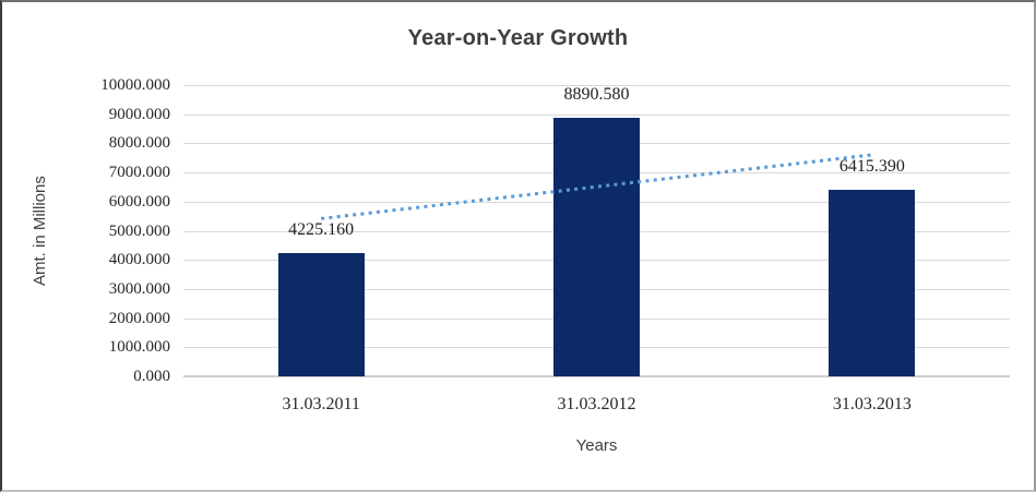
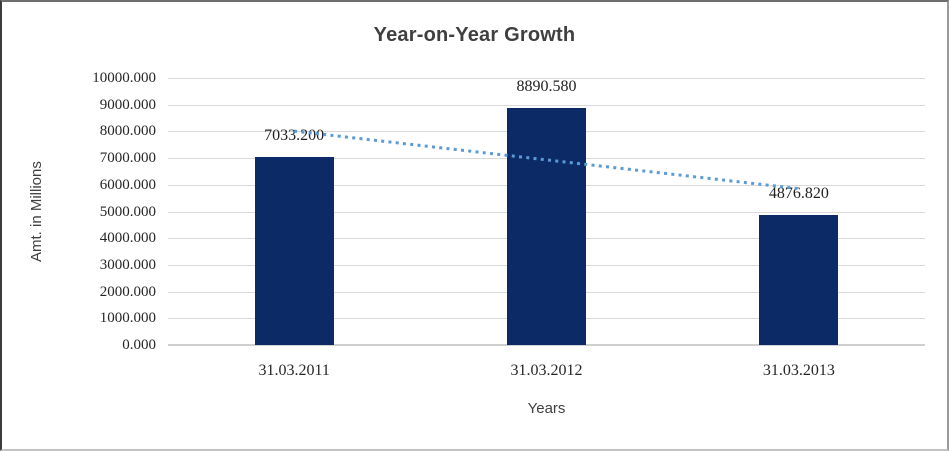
31.03.2011: 4225.160 -> 7033.200
31.03.2013: 6415.390 -> 4876.820
